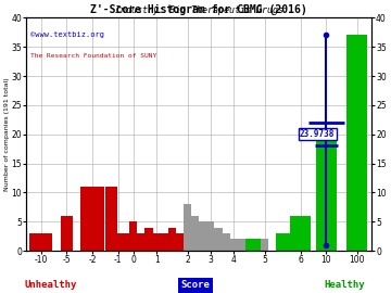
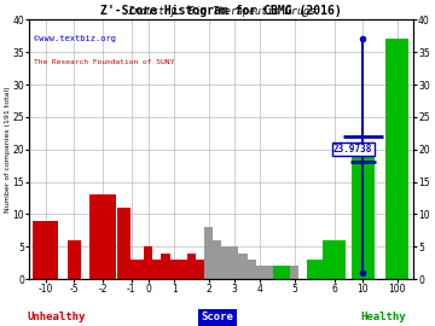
-10: 3 -> 9
-2: 11 -> 13
